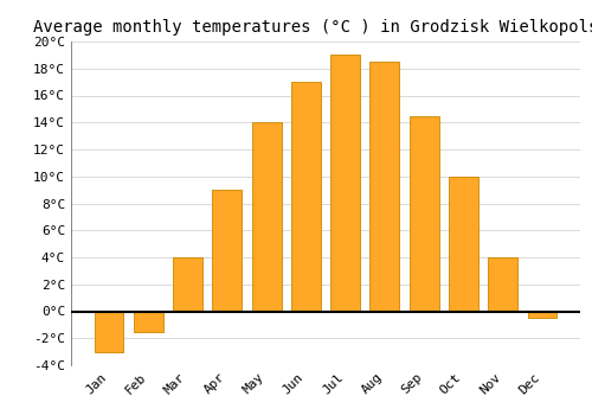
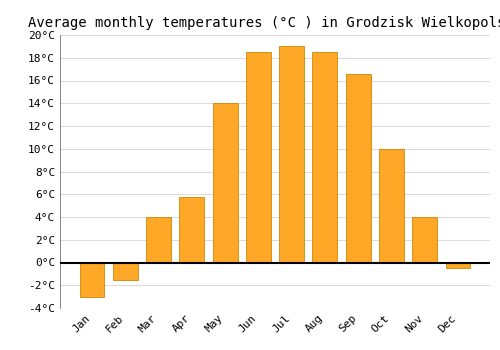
Apr: 9.0°C -> 5.8°C
Jun: 17.0°C -> 18.5°C
Sep: 14.5°C -> 16.6°C
